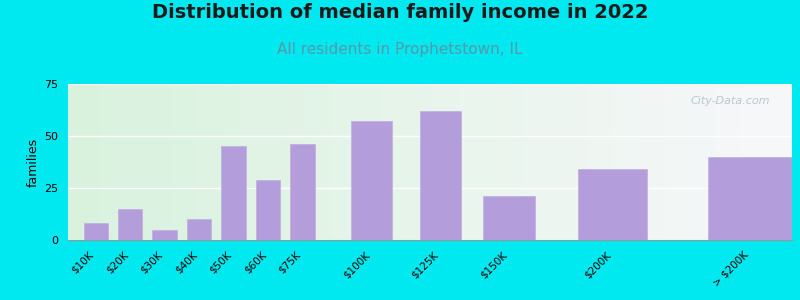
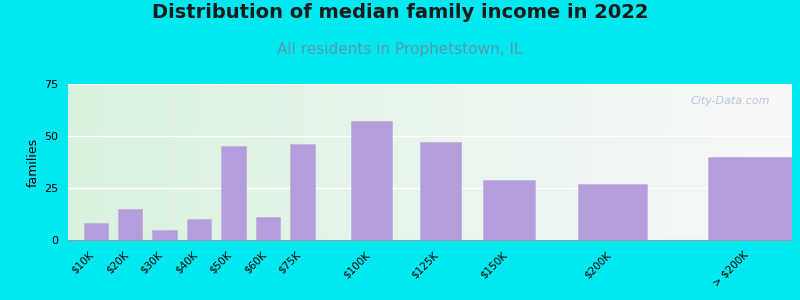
$60K: 29 -> 11
$125K: 62 -> 47
$150K: 21 -> 29
$200K: 34 -> 27
